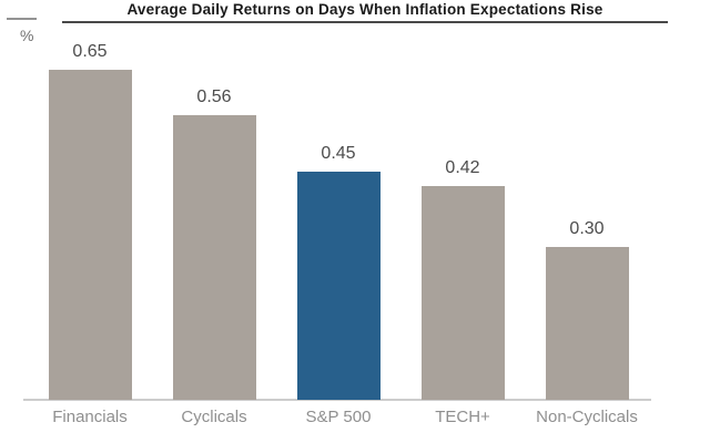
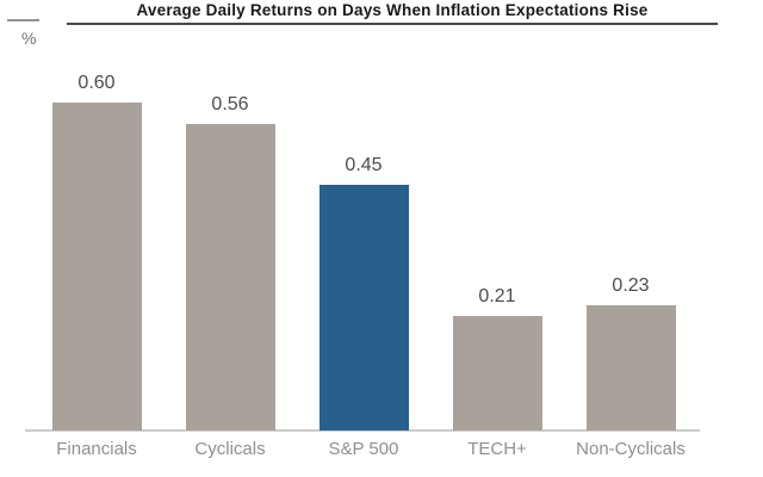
Financials: 0.65 -> 0.60
TECH+: 0.42 -> 0.21
Non-Cyclicals: 0.30 -> 0.23
